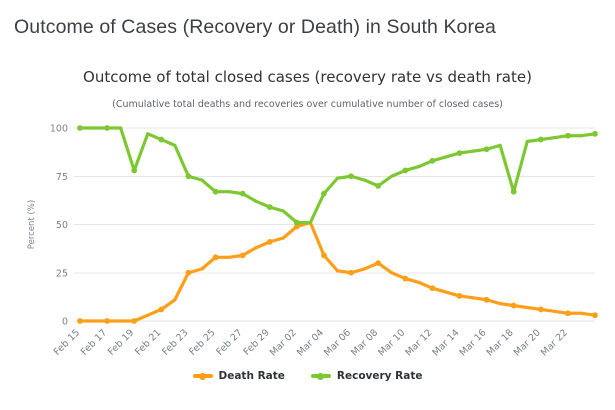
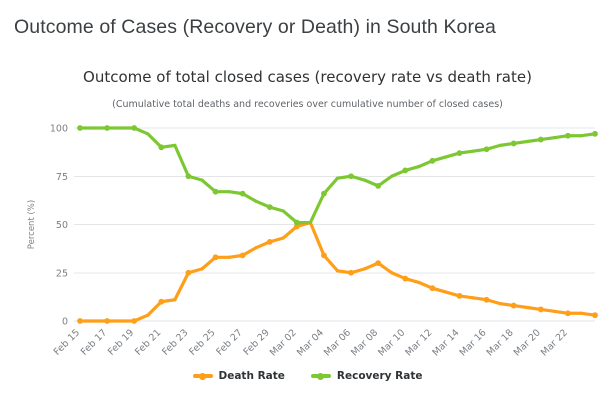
Recovery Rate/Feb 19: 78 -> 100
Death Rate/Feb 21: 6 -> 10
Recovery Rate/Feb 21: 94 -> 90
Recovery Rate/Mar 18: 67 -> 92
